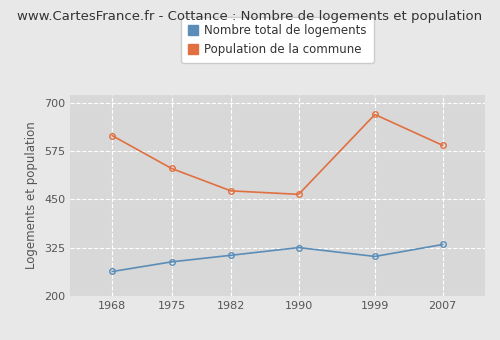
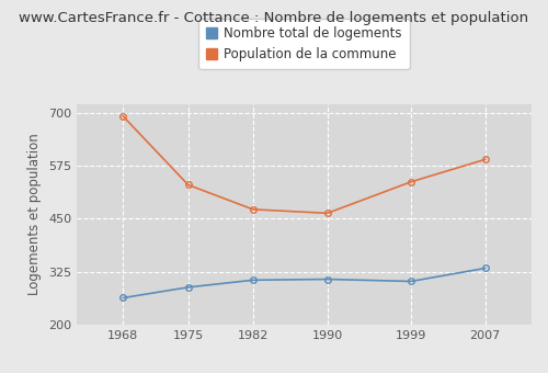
Population de la commune/1968: 615 -> 692
Nombre total de logements/1990: 325 -> 307
Population de la commune/1999: 670 -> 537
